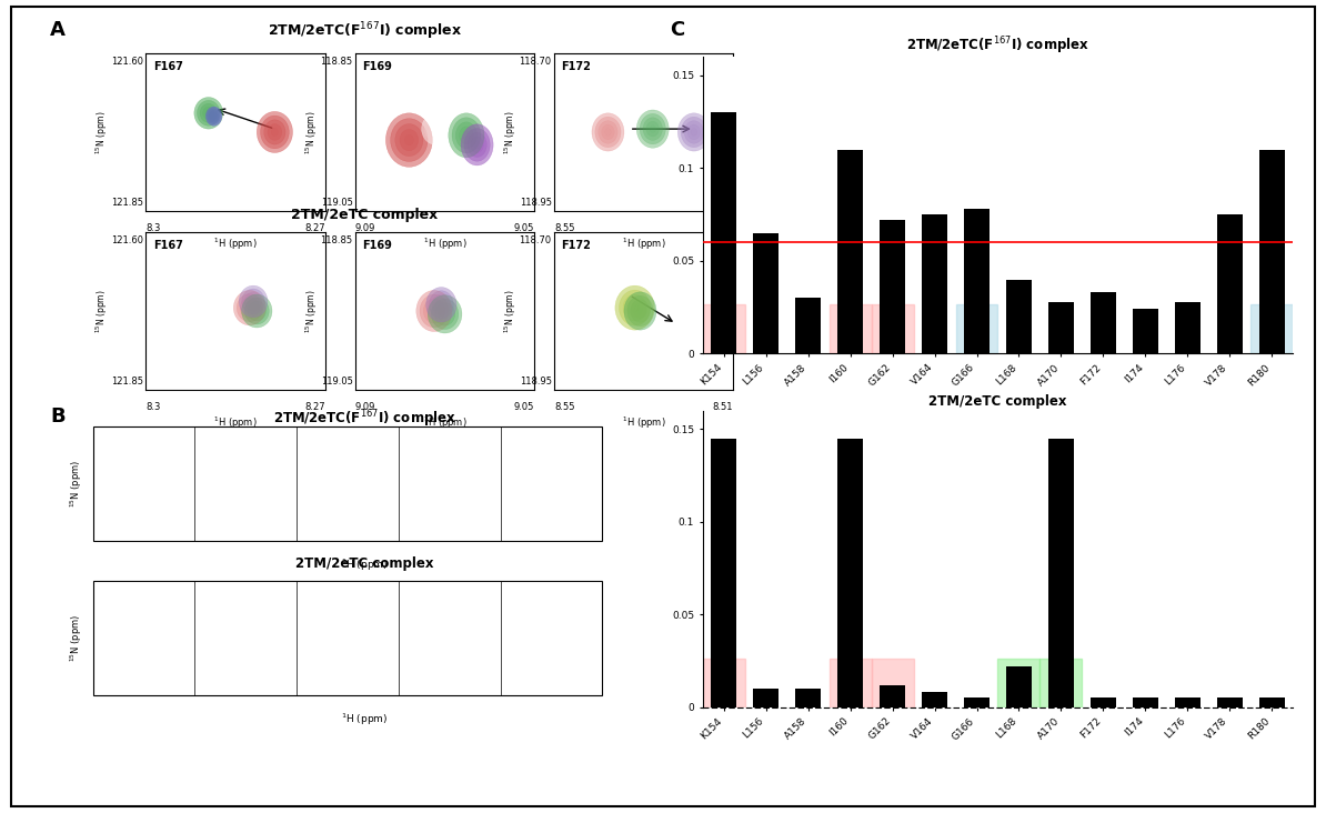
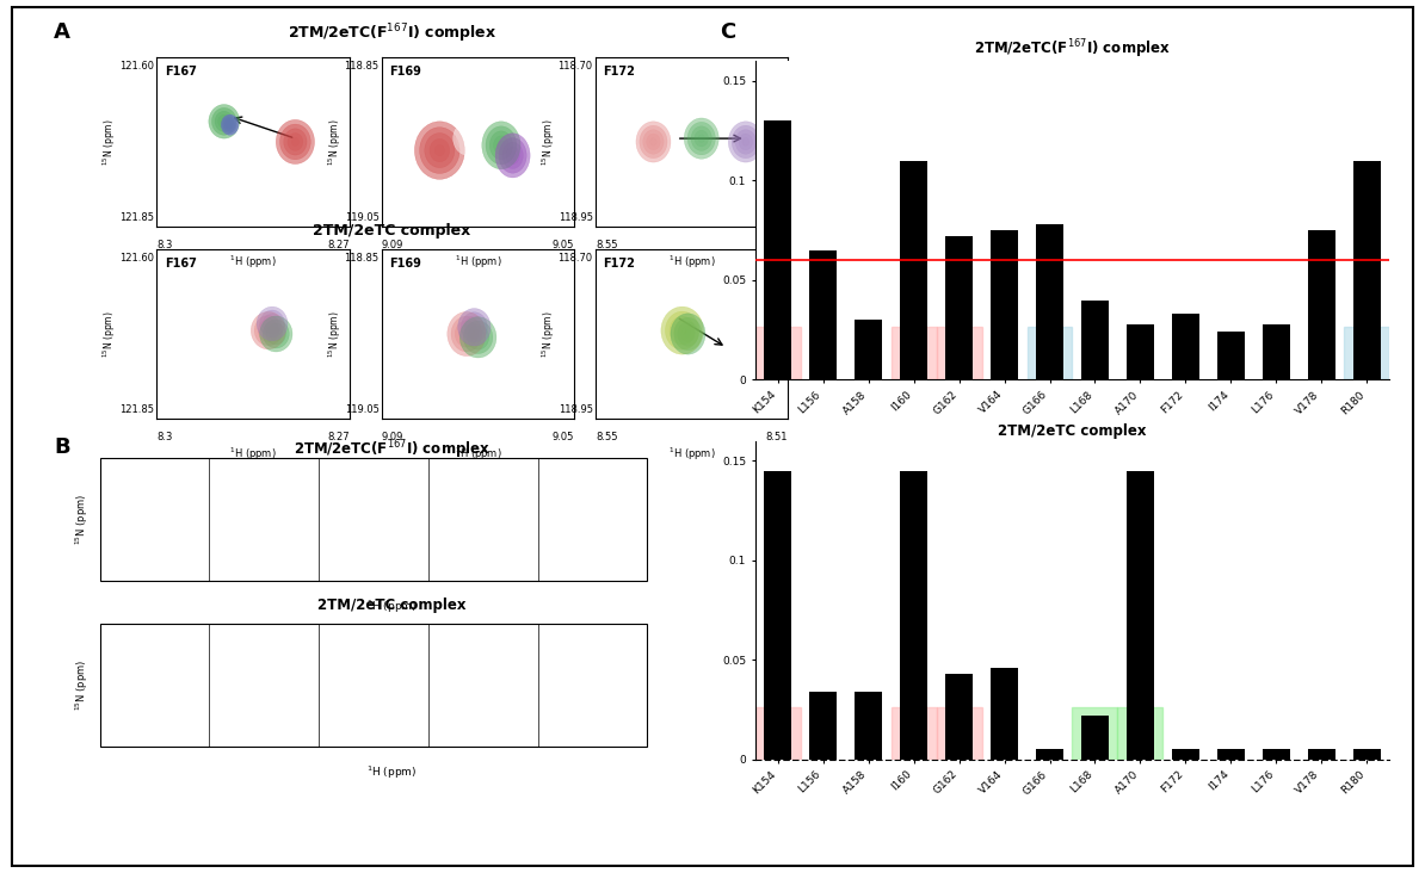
2TM/2eTC complex/L156: 0.010 -> 0.034
2TM/2eTC complex/A158: 0.010 -> 0.034
2TM/2eTC complex/G162: 0.012 -> 0.043
2TM/2eTC complex/V164: 0.008 -> 0.046
